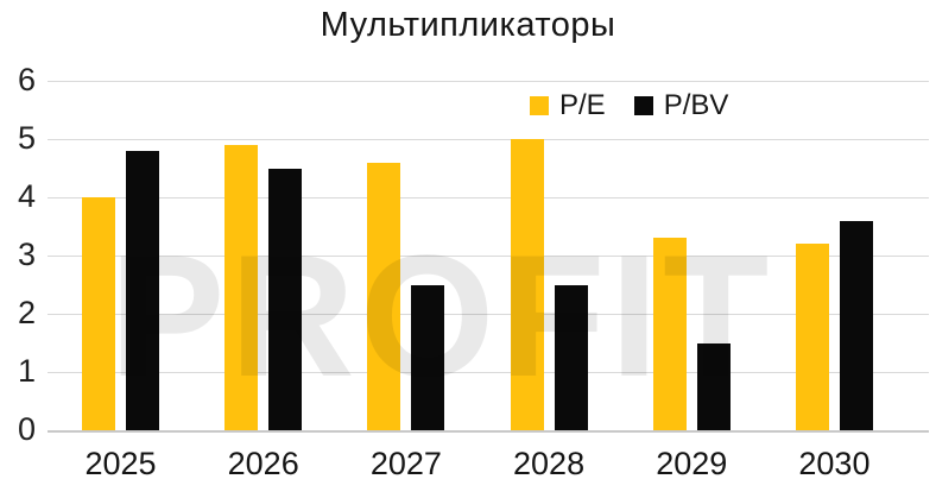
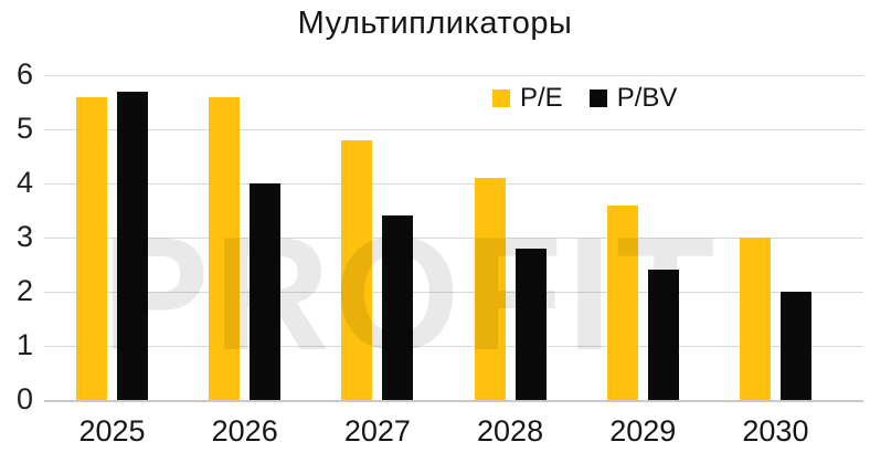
P/E/2025: 4.0 -> 5.6
P/BV/2025: 4.8 -> 5.7
P/E/2026: 4.9 -> 5.6
P/BV/2026: 4.5 -> 4.0
P/E/2027: 4.6 -> 4.8
P/BV/2027: 2.5 -> 3.4
P/E/2028: 5.0 -> 4.1
P/BV/2028: 2.5 -> 2.8
P/E/2029: 3.3 -> 3.6
P/BV/2029: 1.5 -> 2.4
P/E/2030: 3.2 -> 3.0
P/BV/2030: 3.6 -> 2.0
